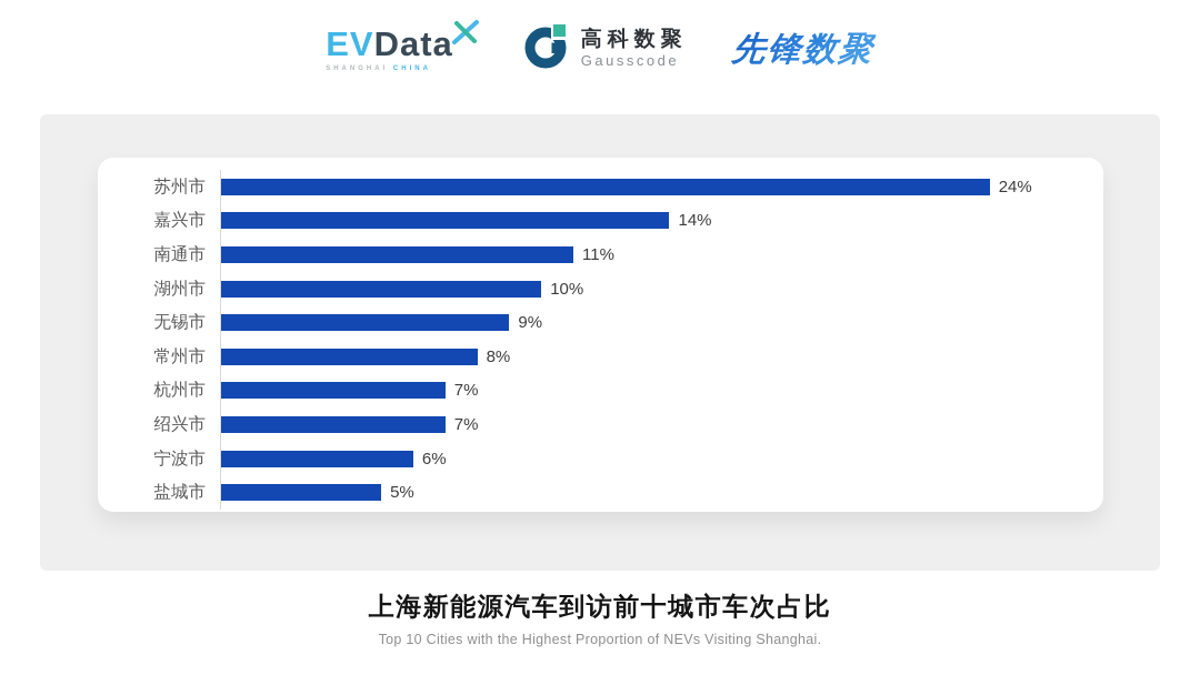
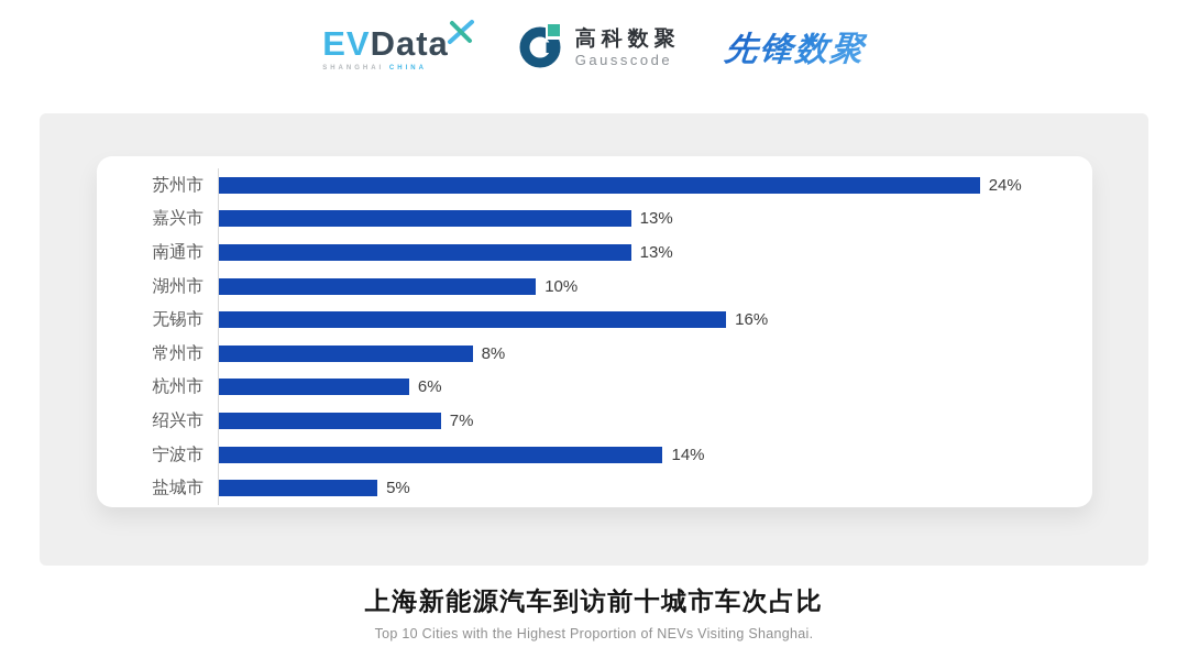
嘉兴市: 14% -> 13%
南通市: 11% -> 13%
无锡市: 9% -> 16%
杭州市: 7% -> 6%
宁波市: 6% -> 14%
